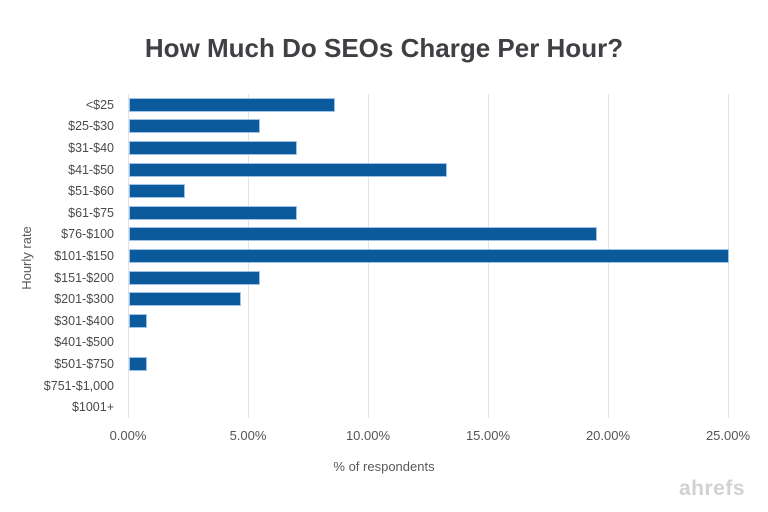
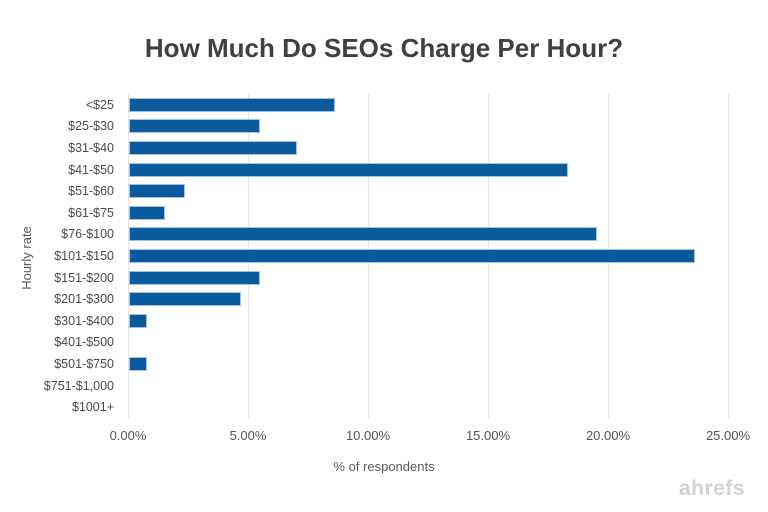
$41-$50: 13.3% -> 18.3%
$61-$75: 7.0% -> 1.5%
$101-$150: 25.0% -> 23.6%
